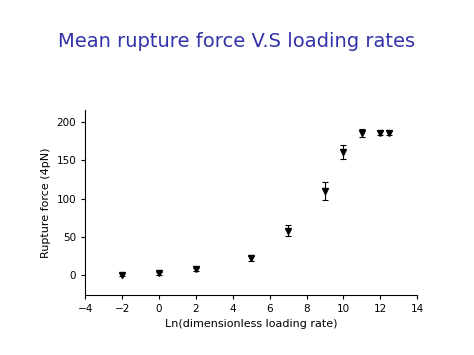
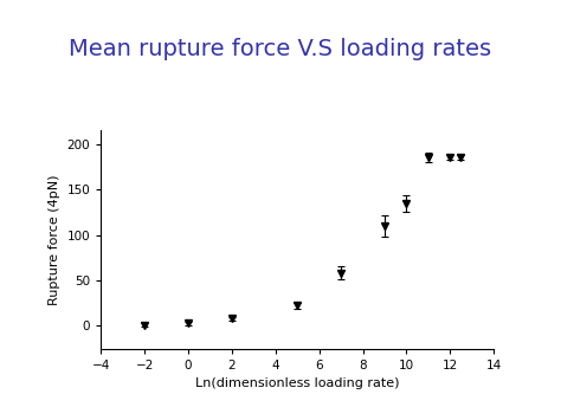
10: 160 -> 135
